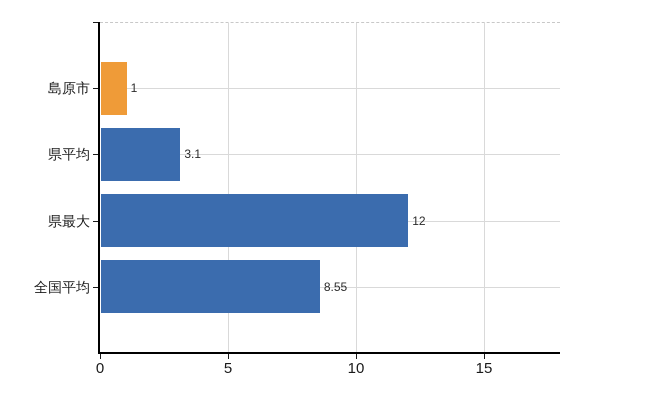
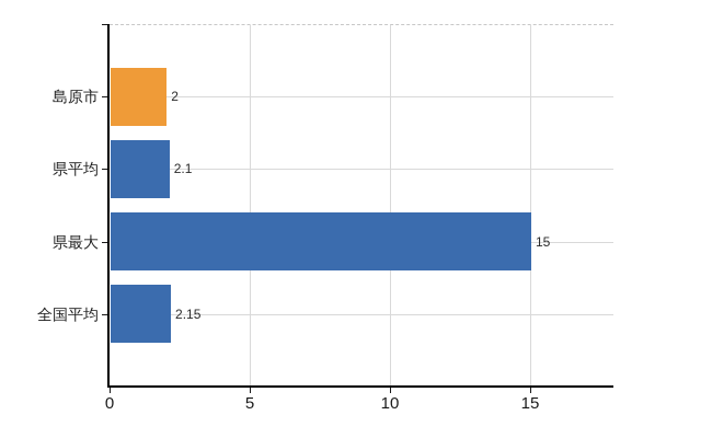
島原市: 1 -> 2
県平均: 3.1 -> 2.1
県最大: 12 -> 15
全国平均: 8.55 -> 2.15
